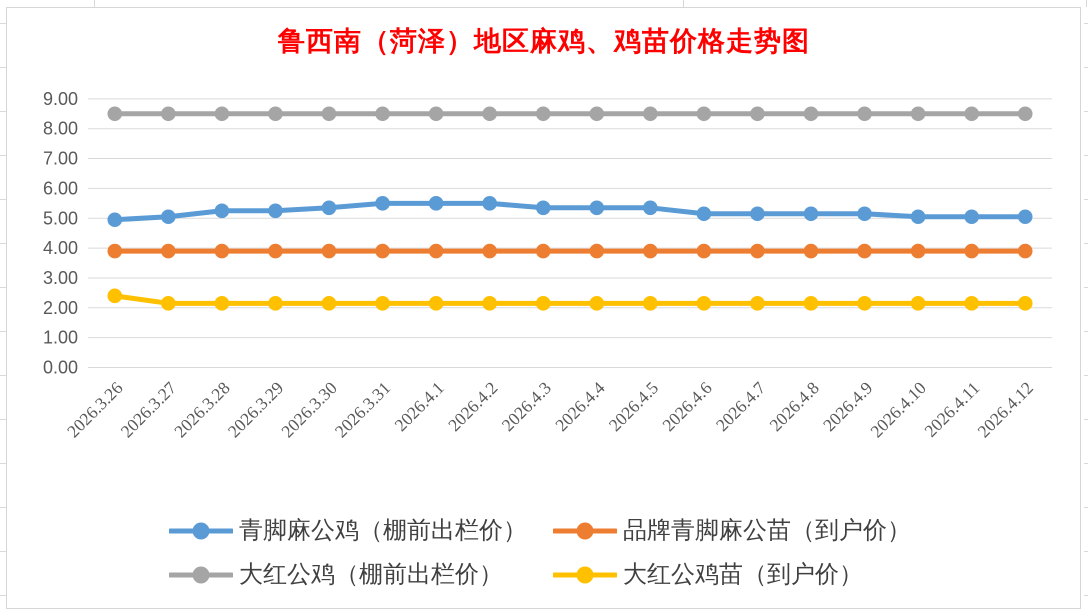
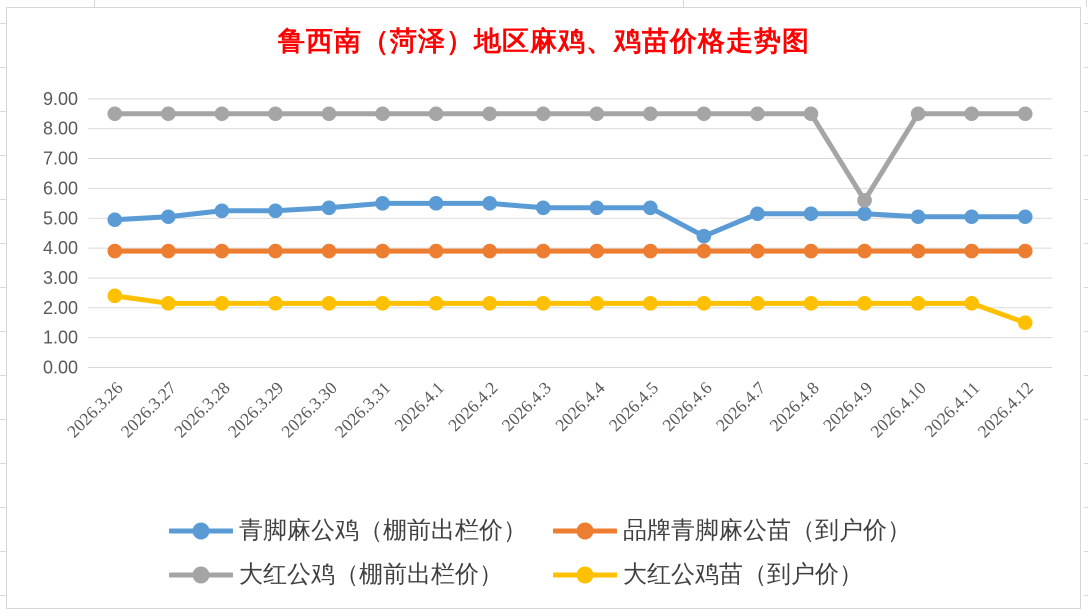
青脚麻公鸡（棚前出栏价）/2026.4.6: 5.2 -> 4.4
大红公鸡（棚前出栏价）/2026.4.9: 8.5 -> 5.6
大红公鸡苗（到户价）/2026.4.12: 2.1 -> 1.5
